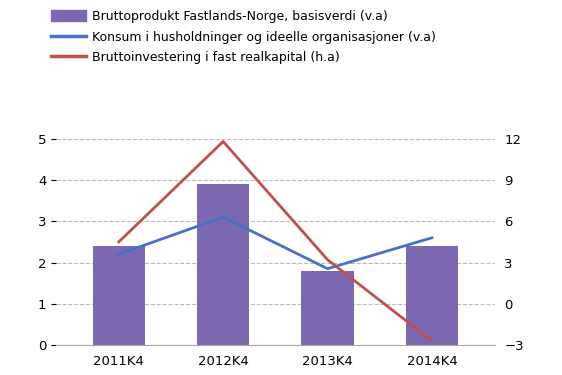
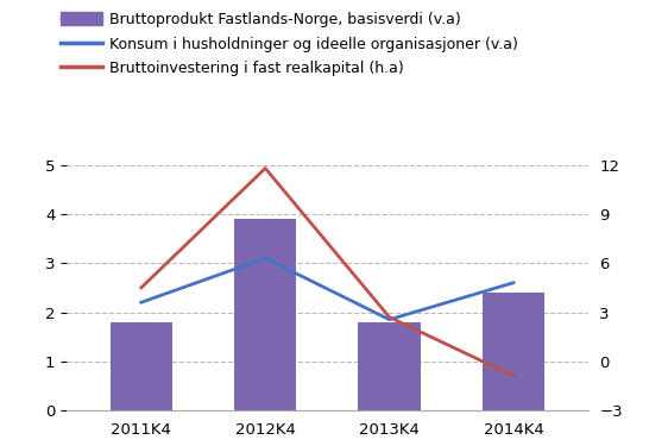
Bruttoprodukt Fastlands-Norge, basisverdi (v.a)/2011K4: 2.4 -> 1.8
Bruttoinvestering i fast realkapital (h.a)/2013K4: 3.2 -> 2.7
Bruttoinvestering i fast realkapital (h.a)/2014K4: -2.7 -> -0.9
